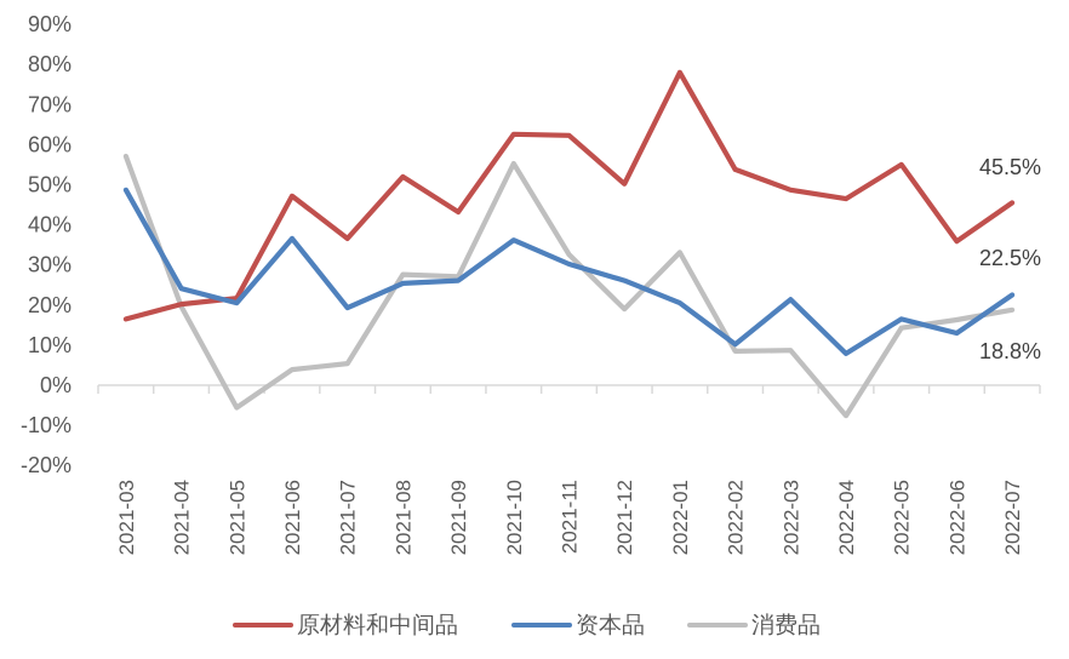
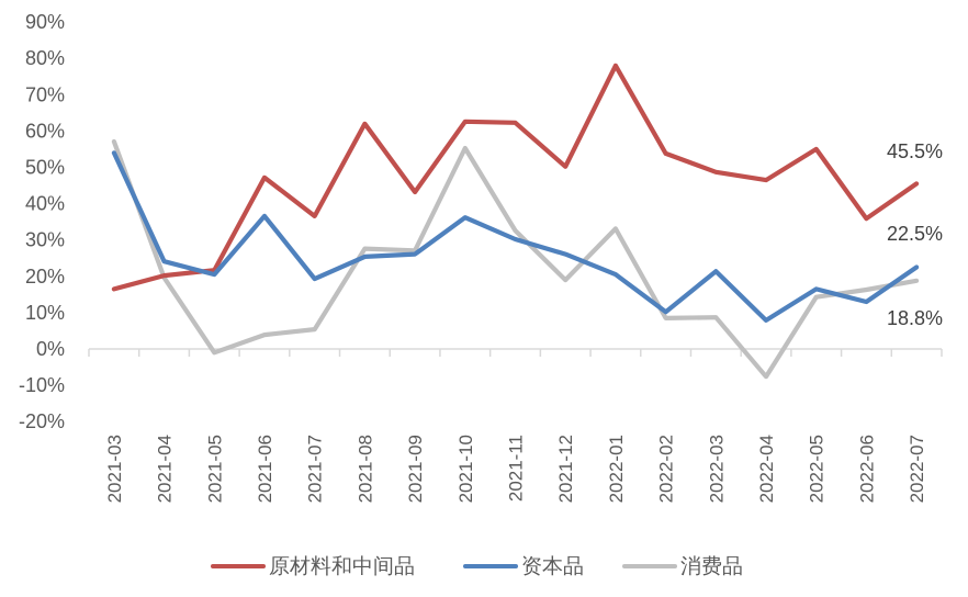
资本品/2021-03: 49% -> 54%
消费品/2021-05: -6% -> -1%
原材料和中间品/2021-08: 52% -> 62%
